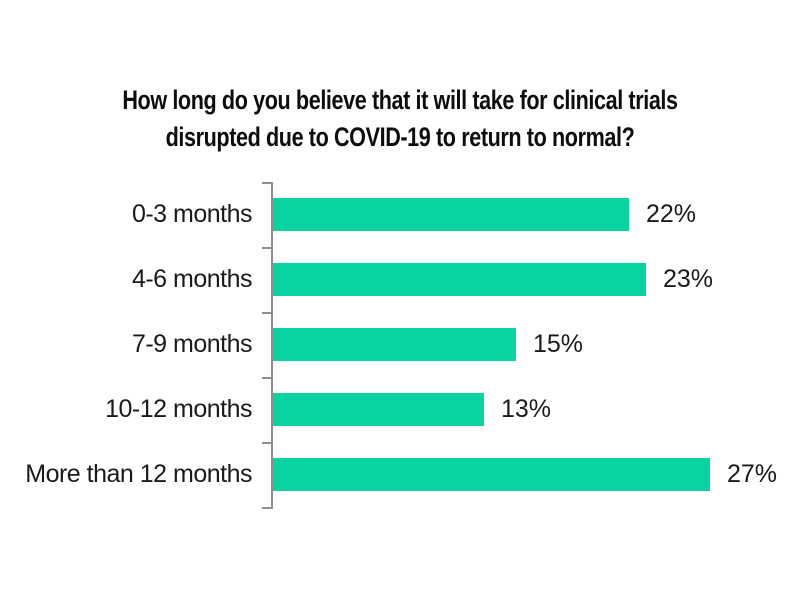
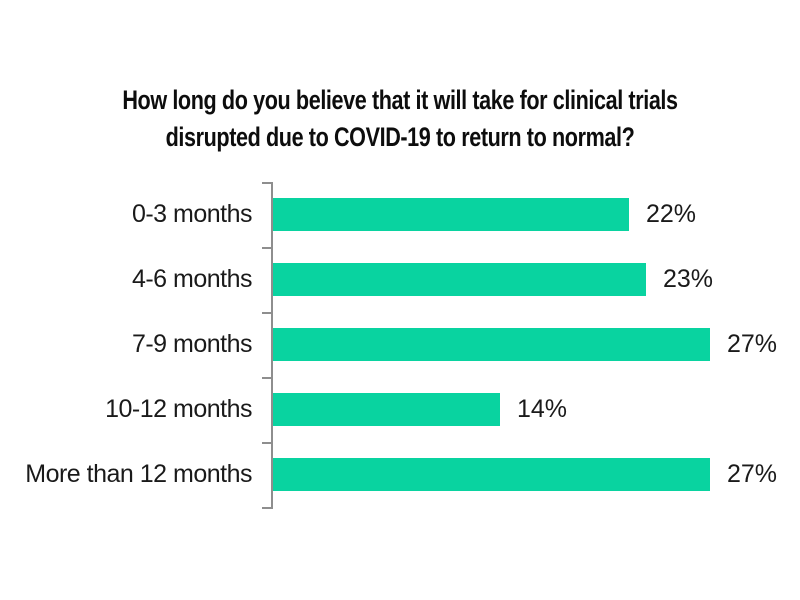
7-9 months: 15% -> 27%
10-12 months: 13% -> 14%
